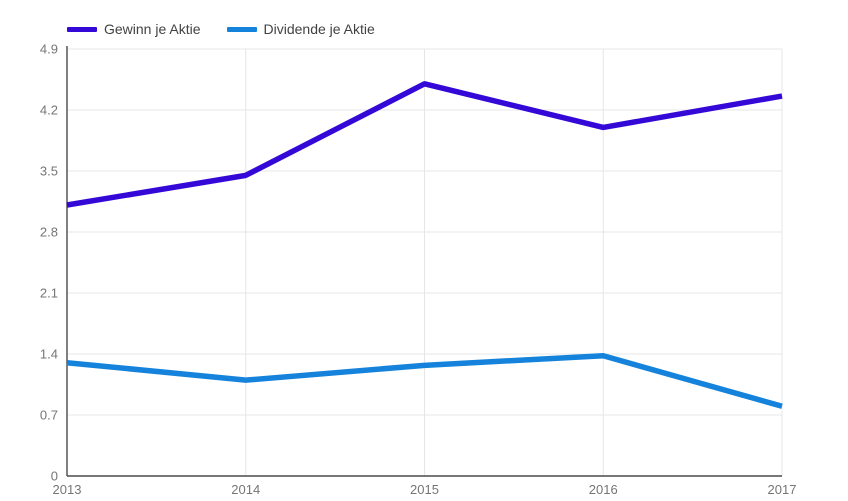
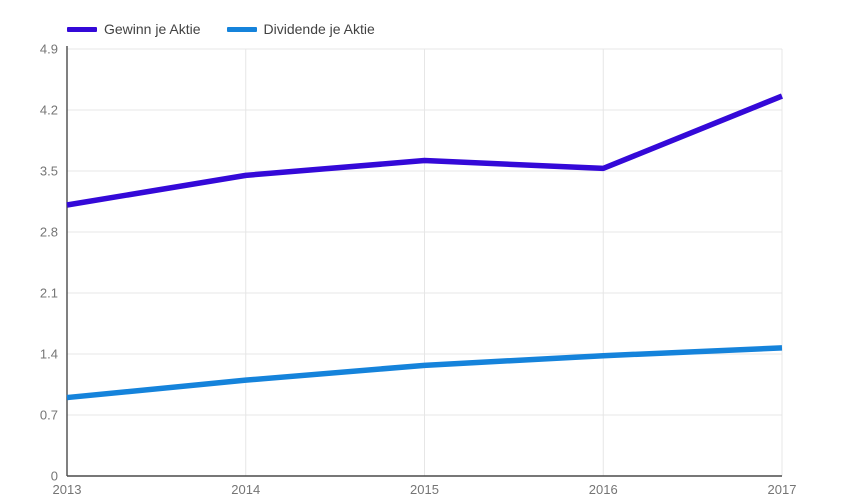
Dividende je Aktie/2013: 1.3 -> 0.9
Gewinn je Aktie/2015: 4.5 -> 3.6
Gewinn je Aktie/2016: 4.0 -> 3.5
Dividende je Aktie/2017: 0.8 -> 1.5
